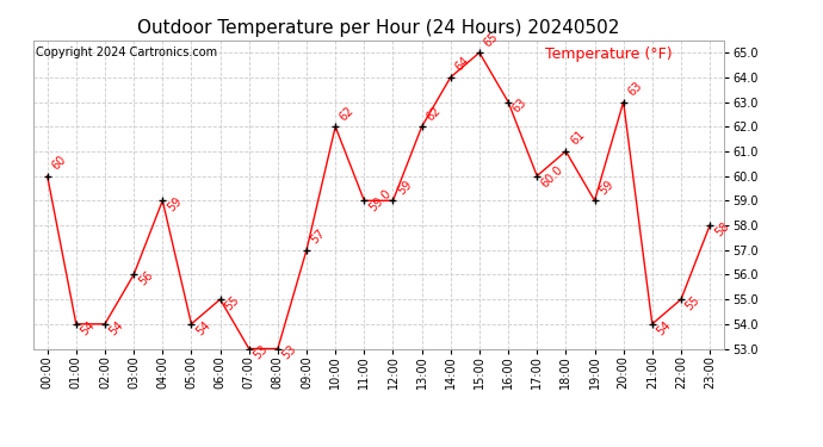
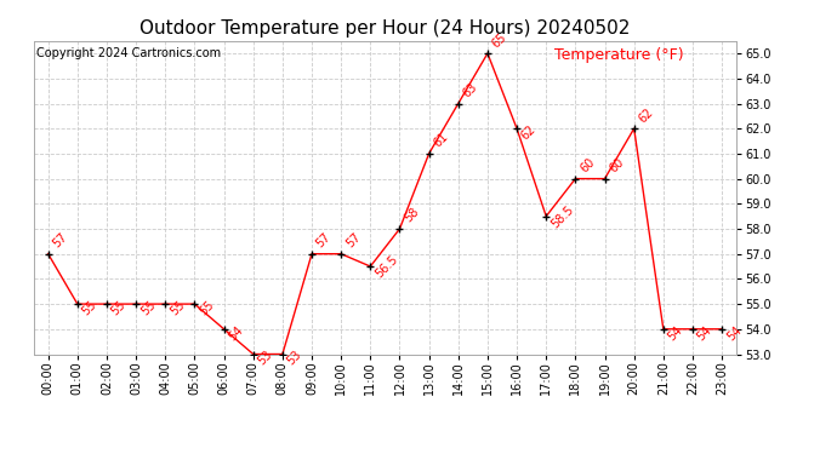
00:00: 60 -> 57
01:00: 54 -> 55
02:00: 54 -> 55
03:00: 56 -> 55
04:00: 59 -> 55
05:00: 54 -> 55
06:00: 55 -> 54
10:00: 62 -> 57
11:00: 59.0 -> 56.5
12:00: 59 -> 58
13:00: 62 -> 61
14:00: 64 -> 63
16:00: 63 -> 62
17:00: 60.0 -> 58.5
18:00: 61 -> 60
19:00: 59 -> 60
20:00: 63 -> 62
22:00: 55 -> 54
23:00: 58 -> 54
